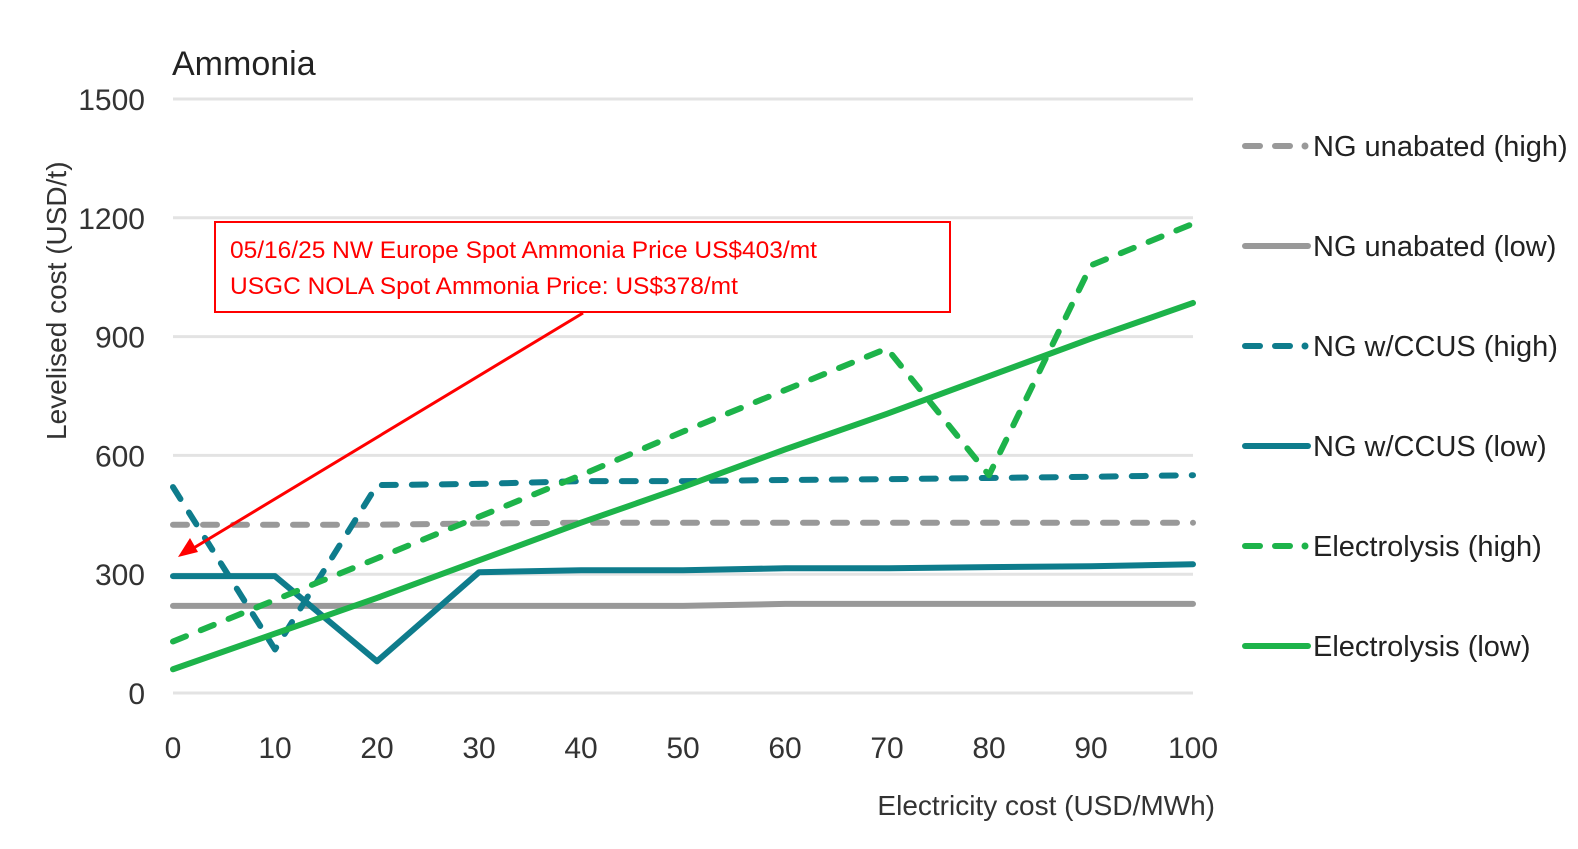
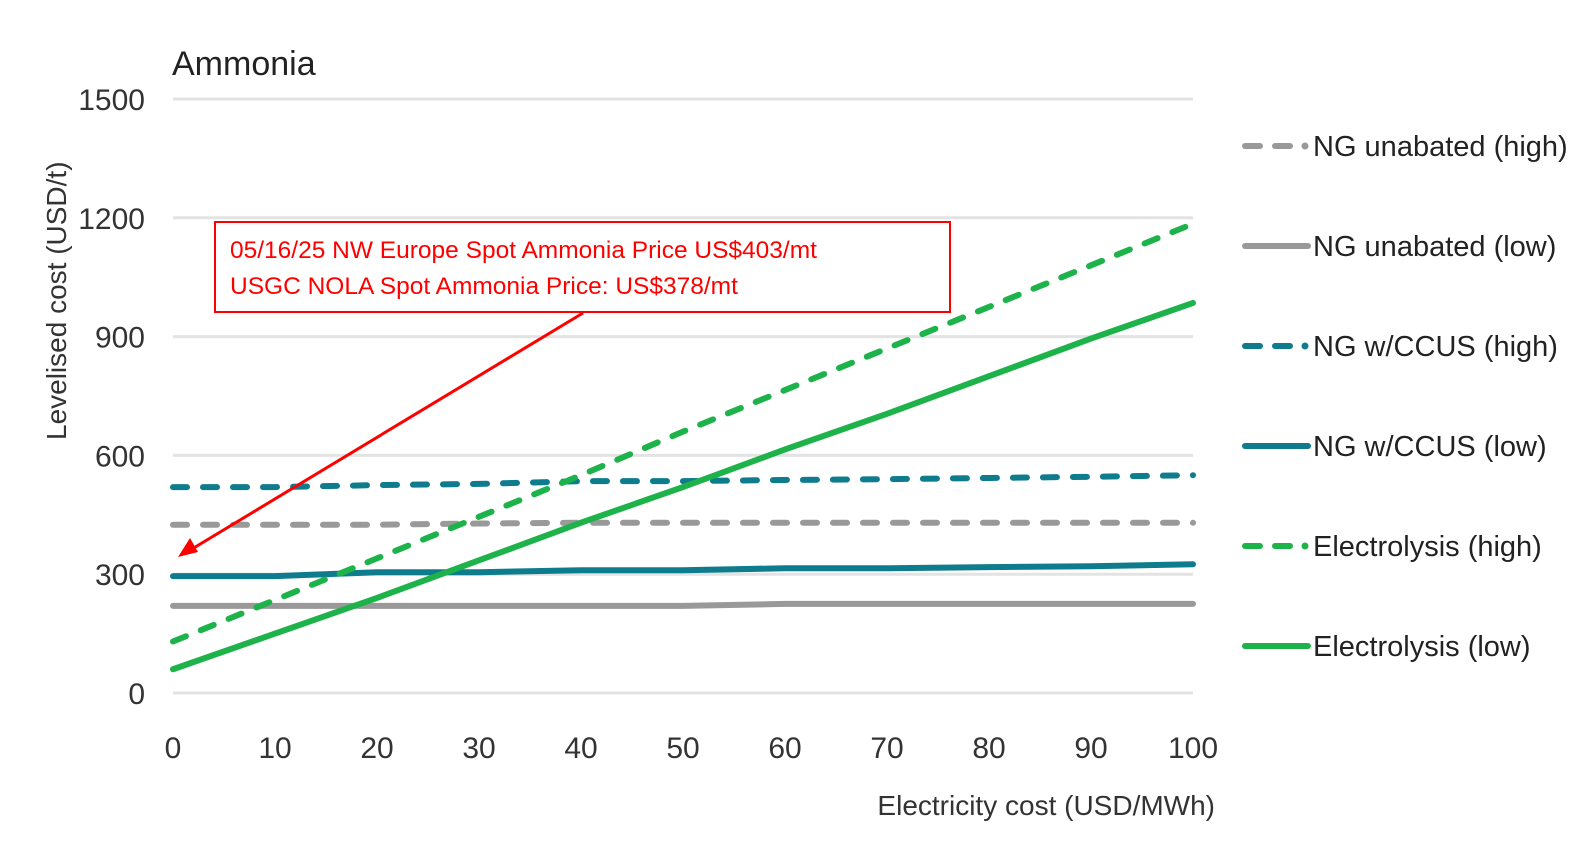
NG w/CCUS (high)/10: 110 -> 520
NG w/CCUS (low)/20: 80 -> 300
Electrolysis (high)/80: 550 -> 980
